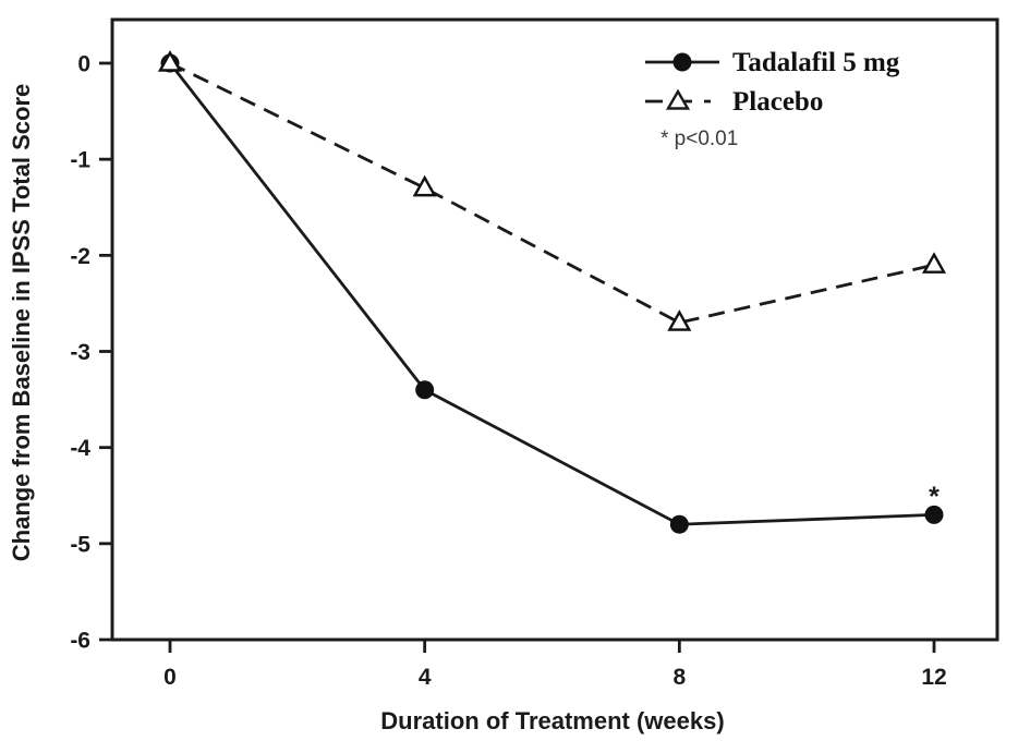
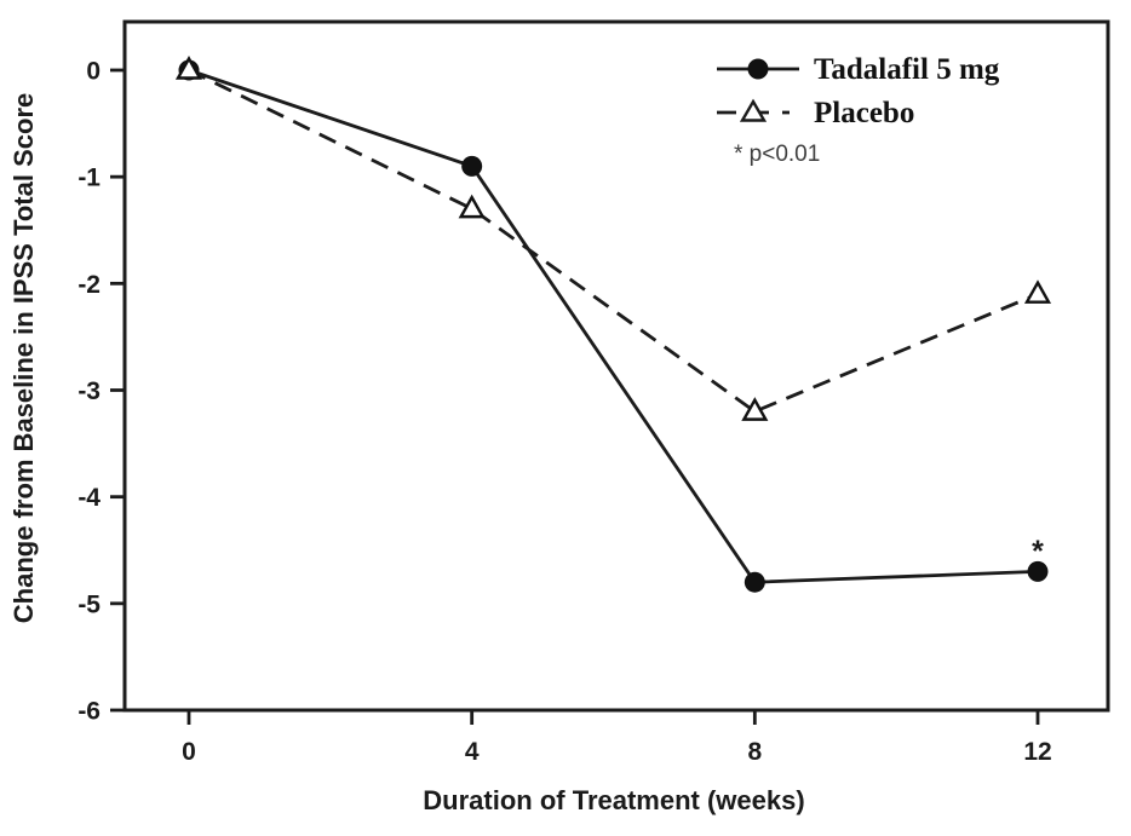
Tadalafil 5 mg/4: -3.4 -> -0.9
Placebo/8: -2.7 -> -3.2
